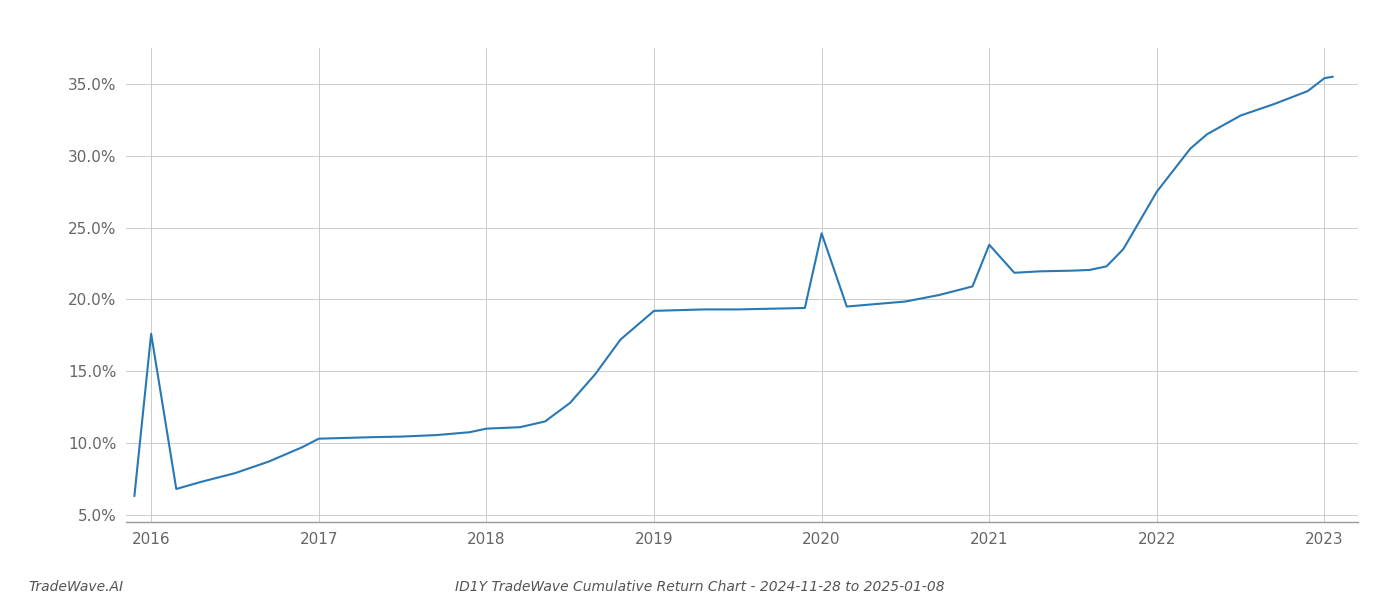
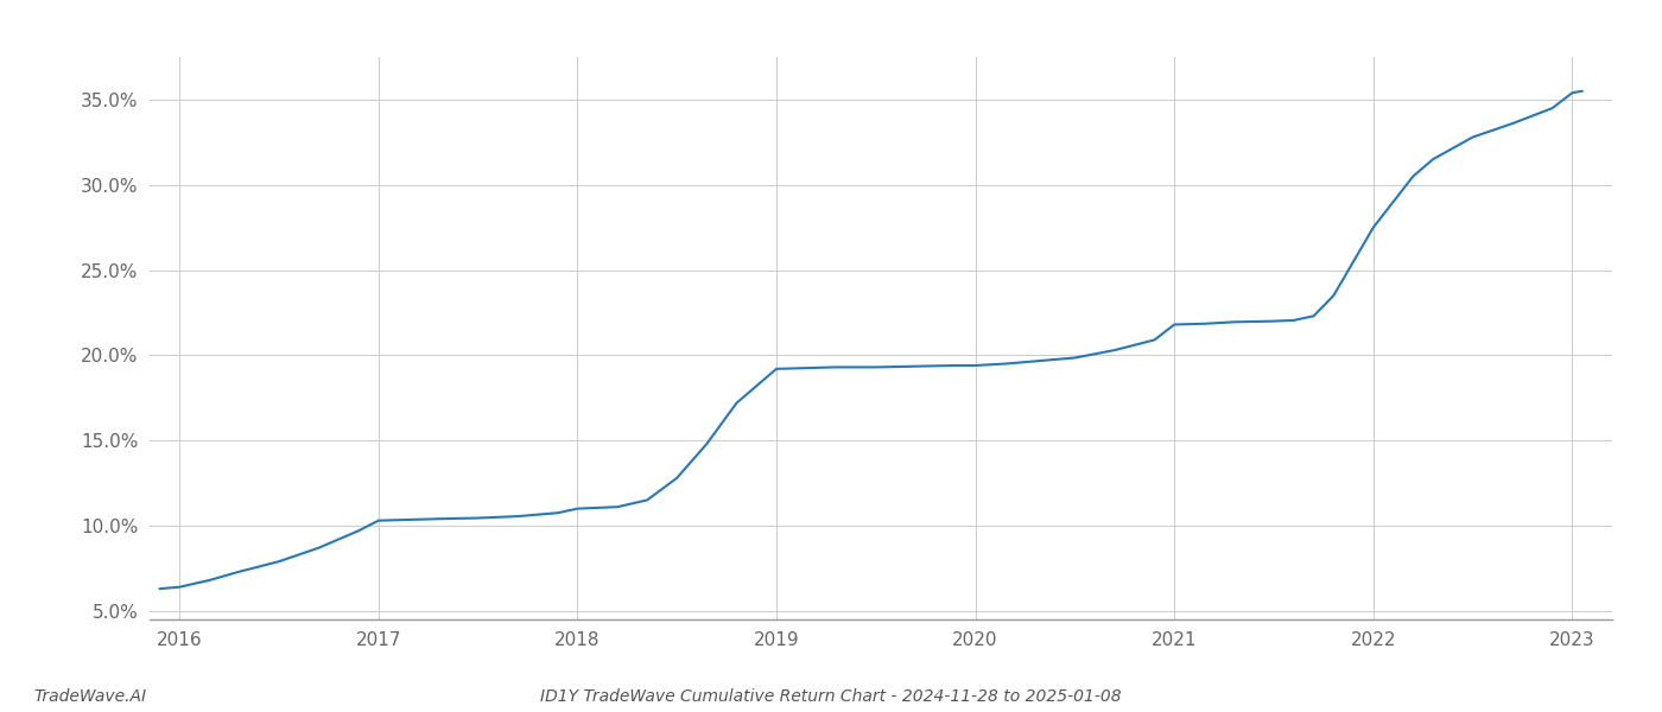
2016: 17.6% -> 6.4%
2020: 24.6% -> 19.4%
2021: 23.8% -> 21.8%
